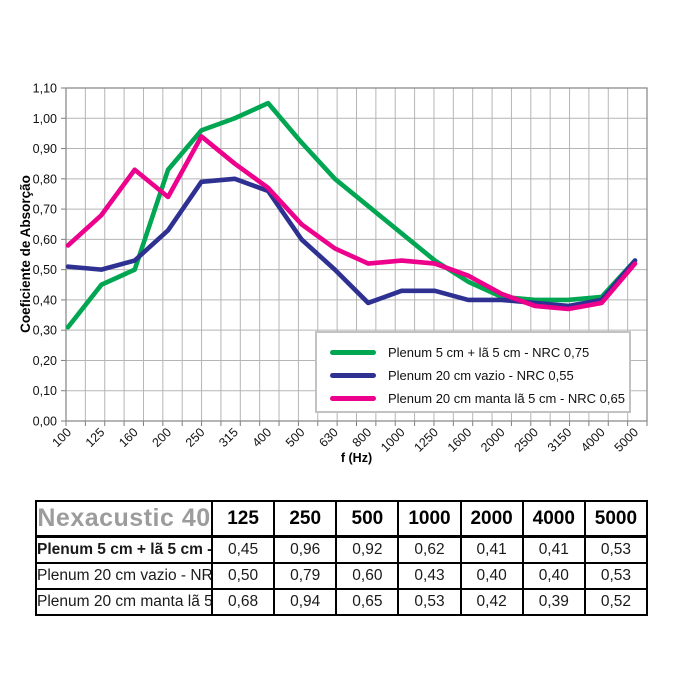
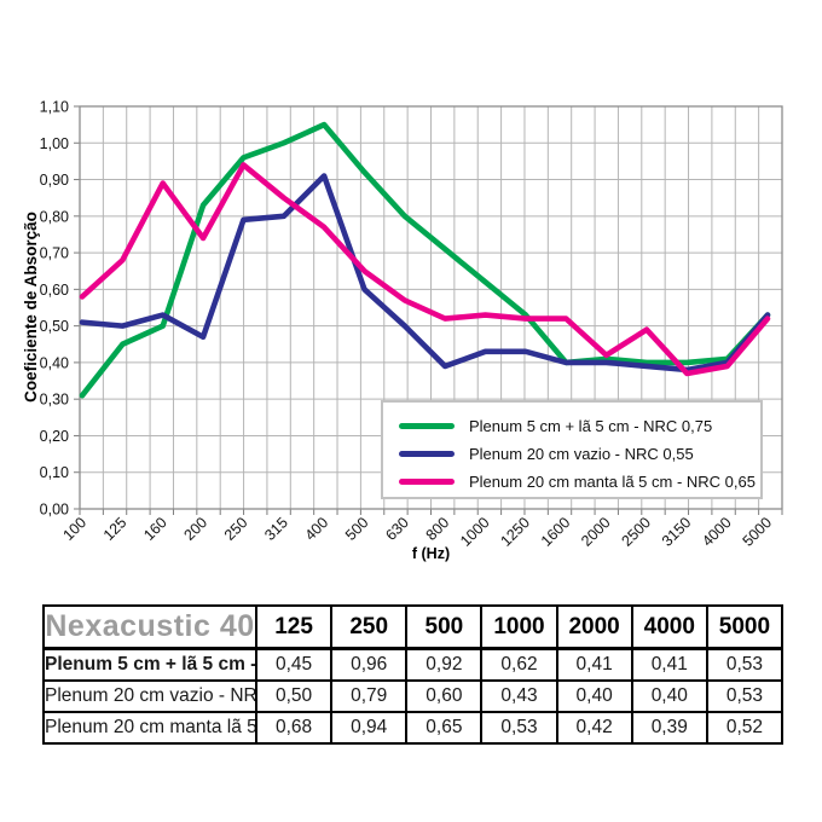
Plenum 20 cm manta lã 5 cm - NRC 0,65/160: 0,83 -> 0,89
Plenum 20 cm vazio - NRC 0,55/200: 0,63 -> 0,47
Plenum 20 cm vazio - NRC 0,55/400: 0,76 -> 0,91
Plenum 5 cm + lã 5 cm - NRC 0,75/1600: 0,46 -> 0,40
Plenum 20 cm manta lã 5 cm - NRC 0,65/1600: 0,48 -> 0,52
Plenum 20 cm manta lã 5 cm - NRC 0,65/2500: 0,38 -> 0,49
